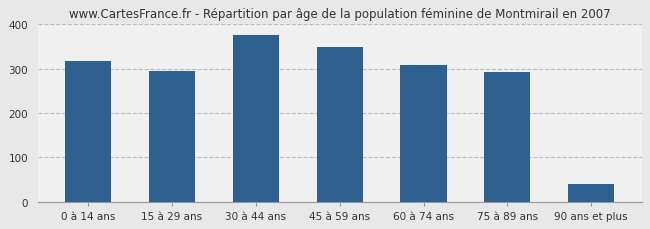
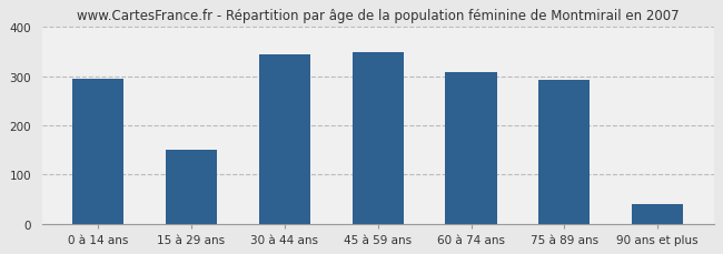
0 à 14 ans: 318 -> 295
15 à 29 ans: 295 -> 150
30 à 44 ans: 375 -> 345
